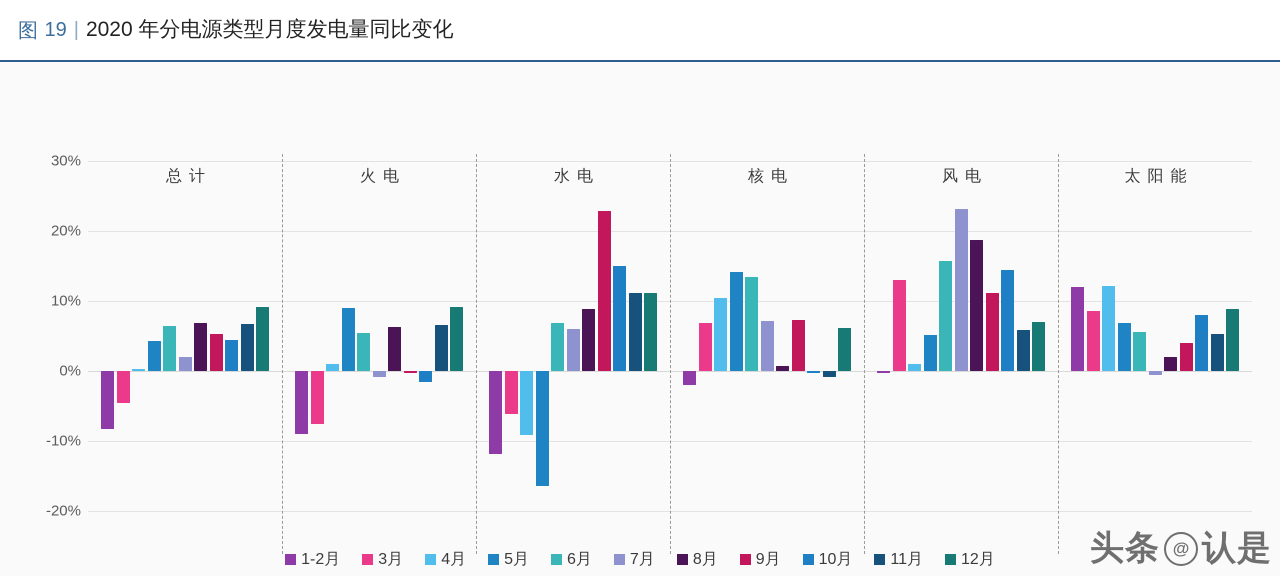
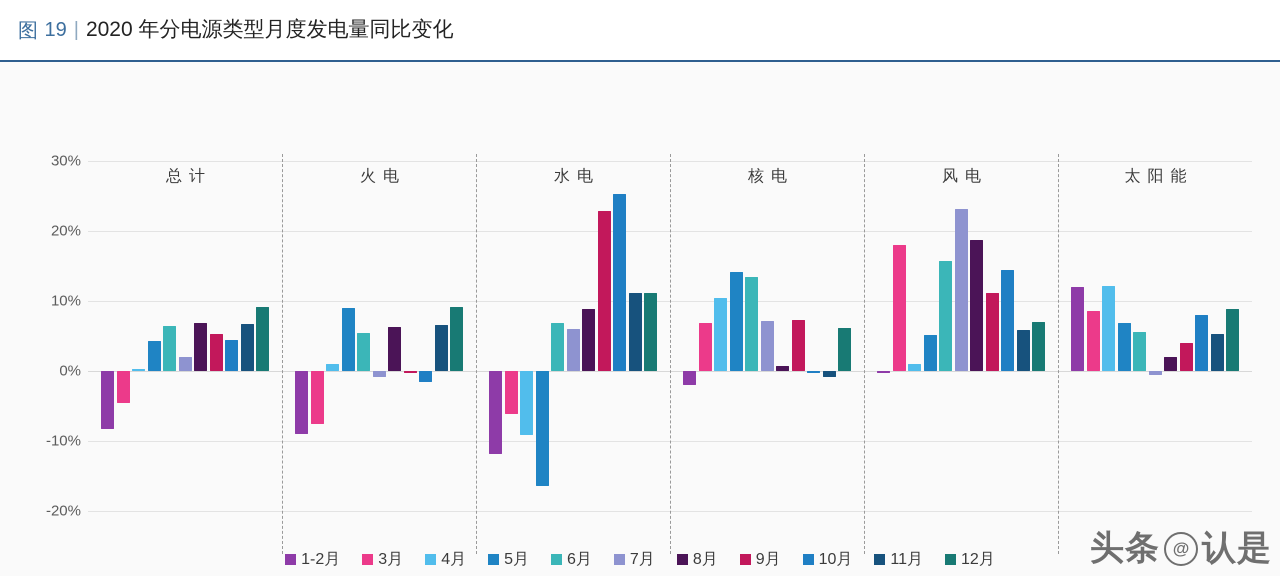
10月/水电: 15% -> 25%
3月/风电: 13% -> 18%
